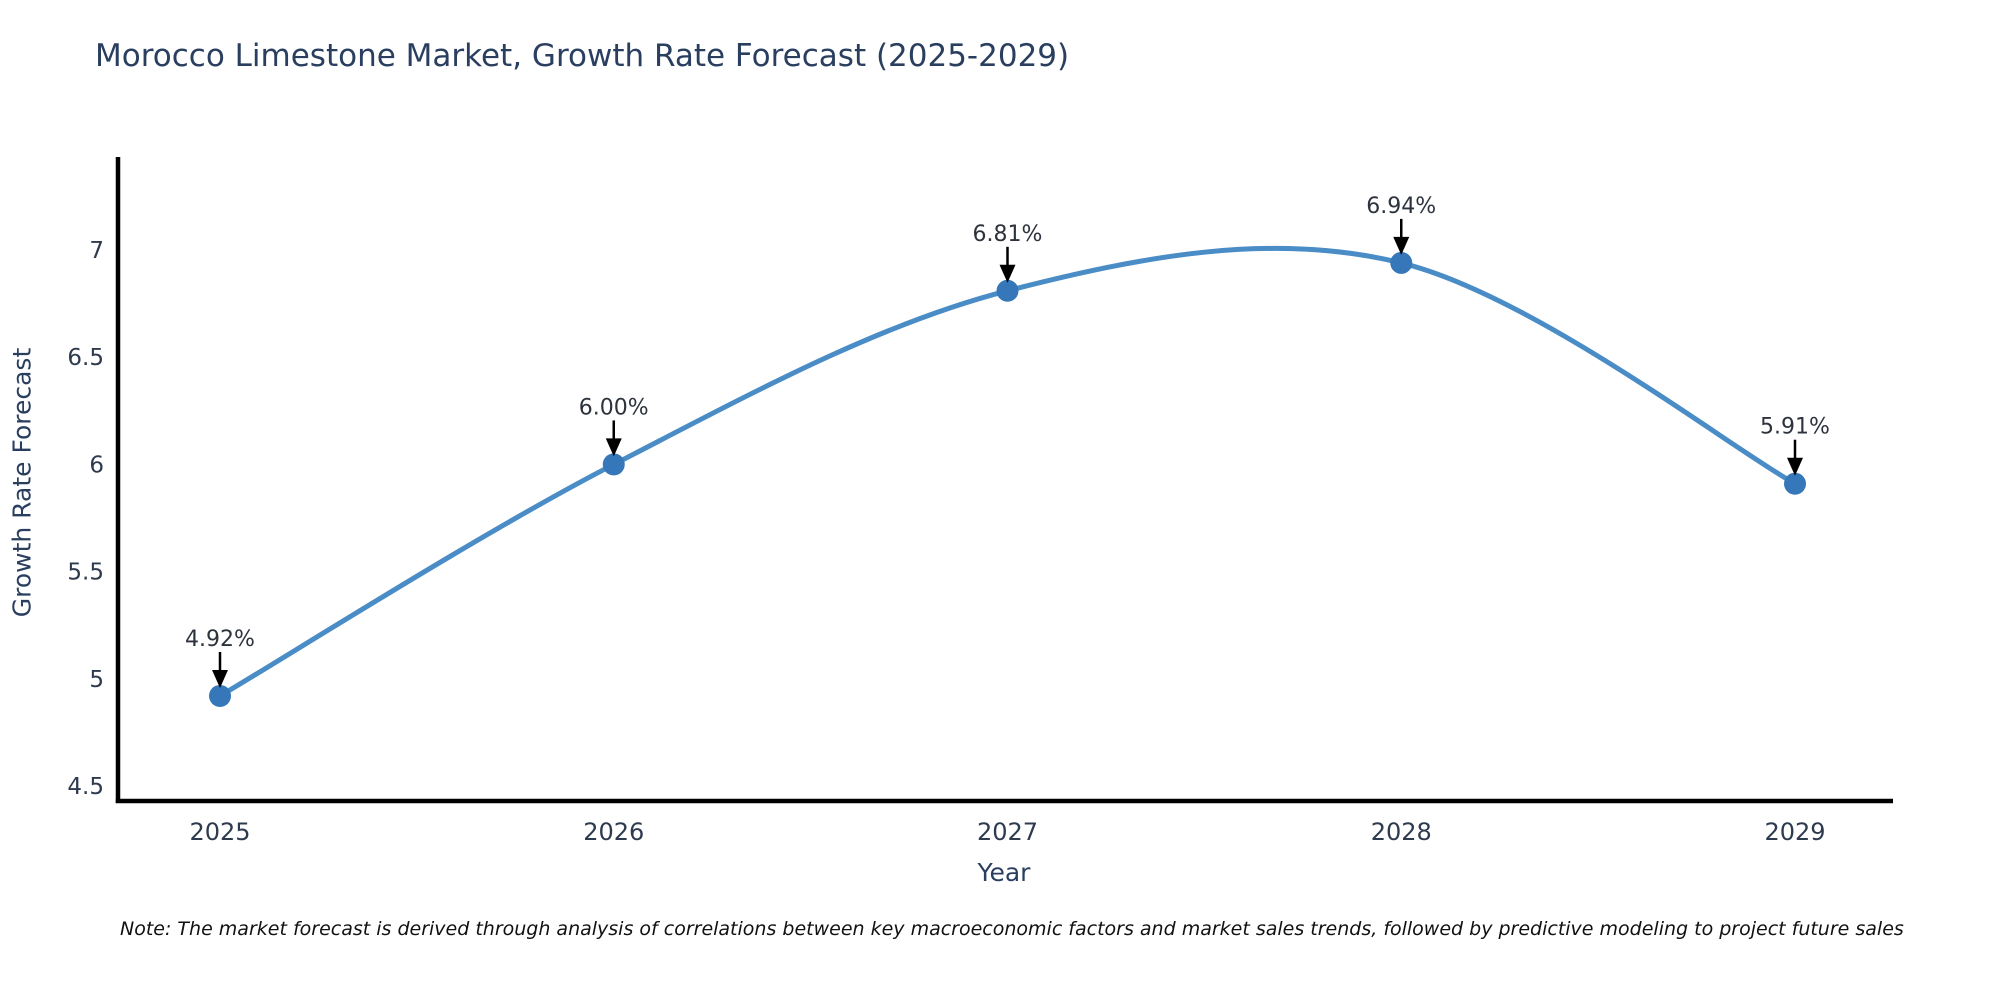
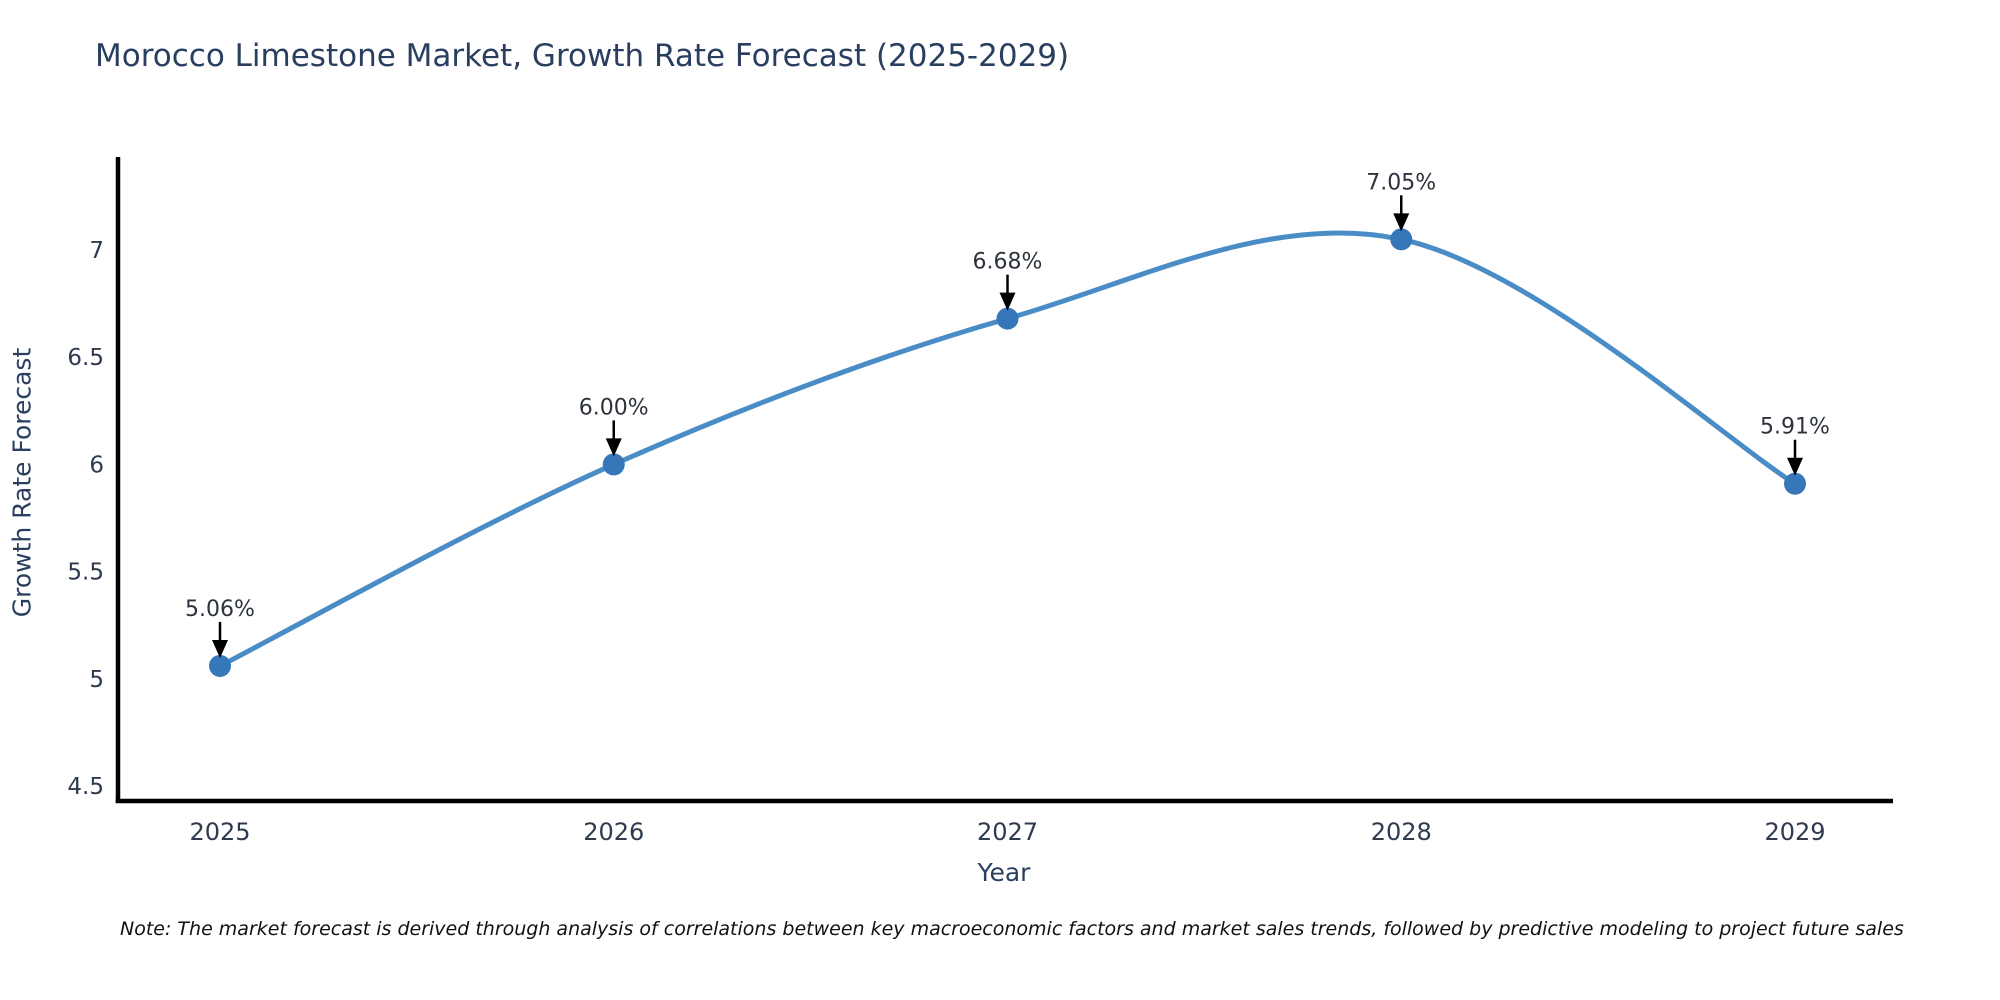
2025: 4.92% -> 5.06%
2027: 6.81% -> 6.68%
2028: 6.94% -> 7.05%
